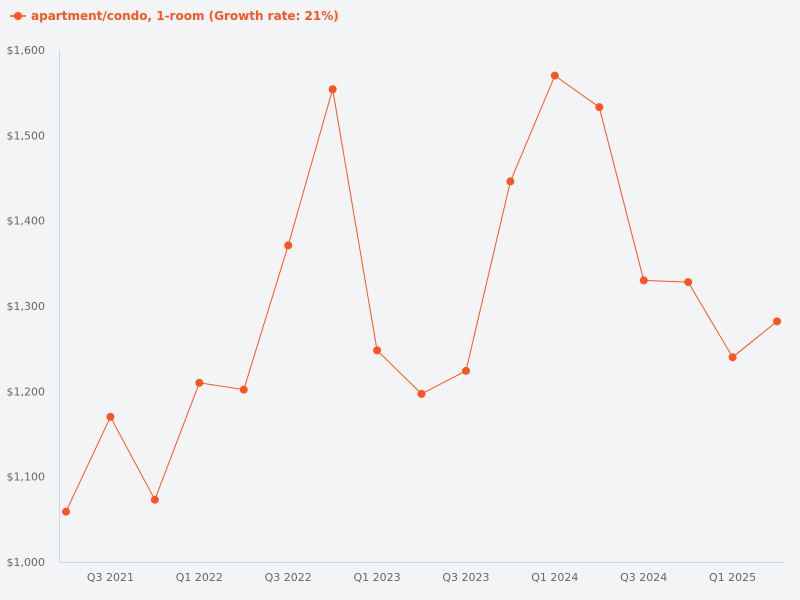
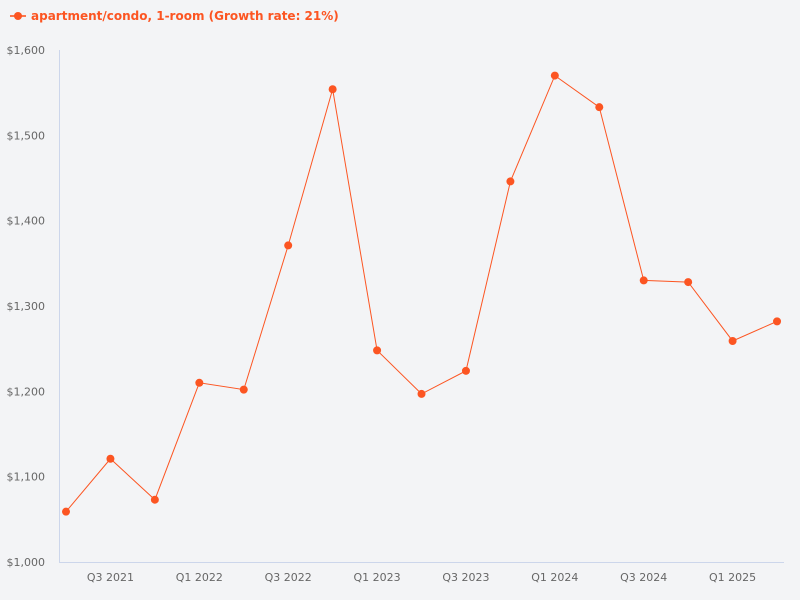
Q3 2021: $1170 -> $1120
Q1 2025: $1240 -> $1260
